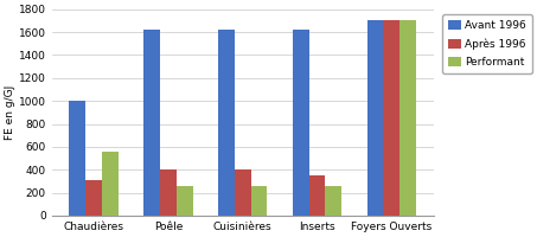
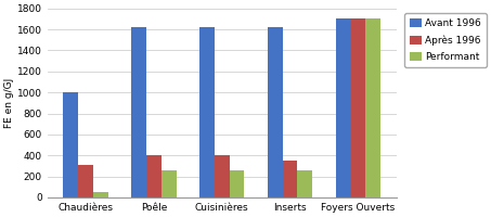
Performant/Chaudières: 560 -> 50
